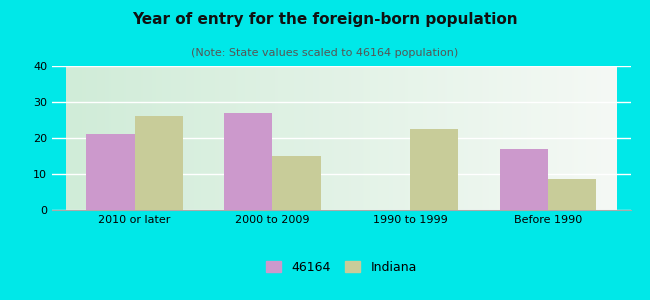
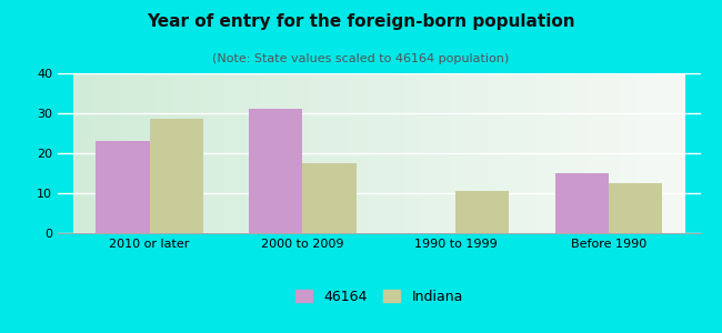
46164/2010 or later: 21 -> 23
Indiana/2010 or later: 26.0 -> 28.5
46164/2000 to 2009: 27 -> 31
Indiana/2000 to 2009: 15.0 -> 17.5
Indiana/1990 to 1999: 22.5 -> 10.5
46164/Before 1990: 17 -> 15
Indiana/Before 1990: 8.5 -> 12.5
